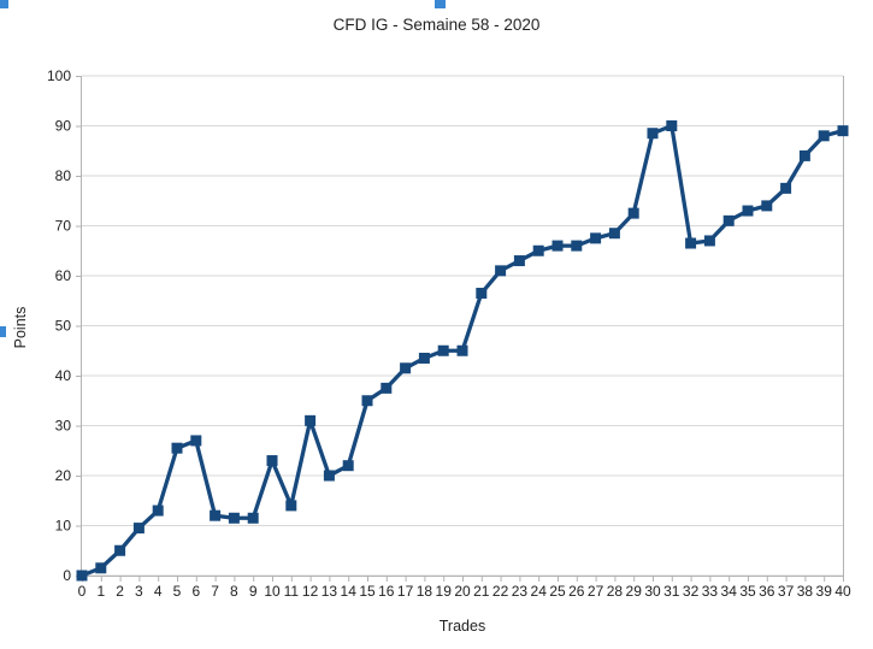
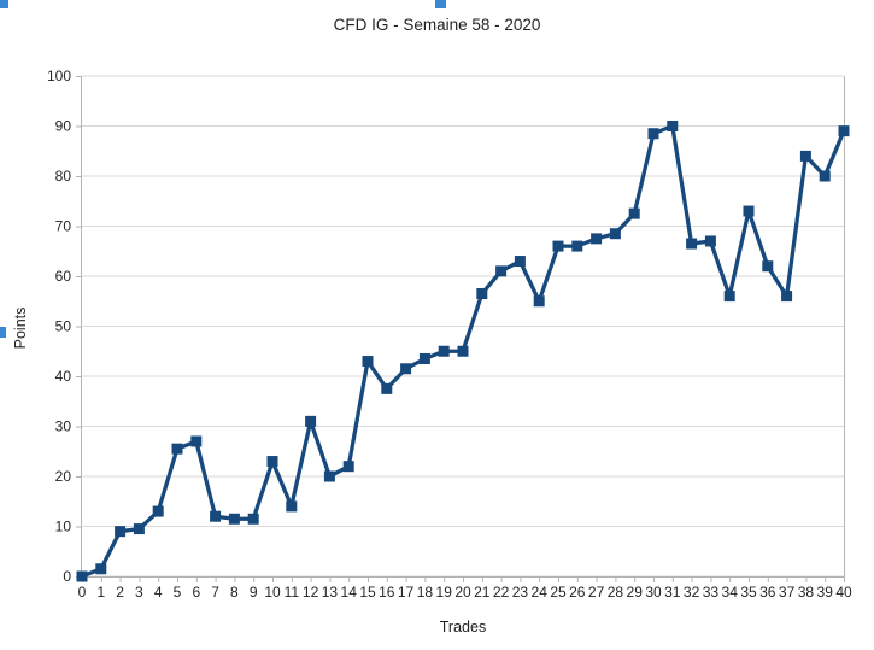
2: 5 -> 9
15: 35 -> 43
24: 65 -> 55
34: 71 -> 56
36: 74 -> 62
37: 78 -> 56
39: 88 -> 80
